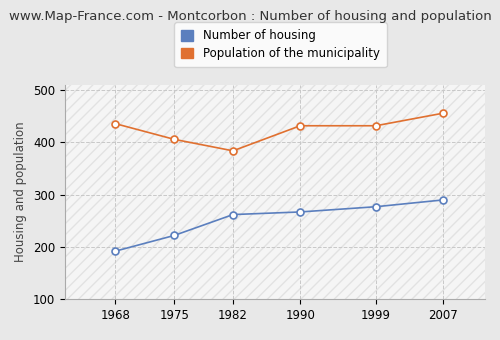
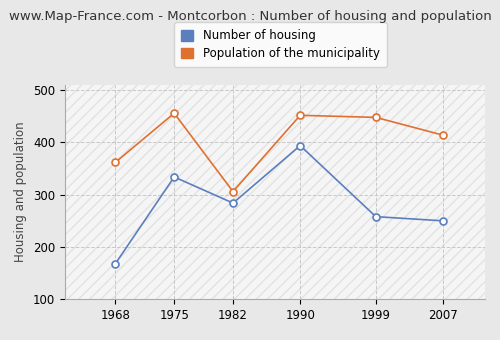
Number of housing/1968: 192 -> 168
Population of the municipality/1968: 436 -> 362
Number of housing/1975: 222 -> 334
Population of the municipality/1975: 406 -> 456
Number of housing/1982: 262 -> 284
Population of the municipality/1982: 384 -> 306
Number of housing/1990: 267 -> 394
Population of the municipality/1990: 432 -> 452
Number of housing/1999: 277 -> 258
Population of the municipality/1999: 432 -> 448
Number of housing/2007: 290 -> 250
Population of the municipality/2007: 456 -> 414
